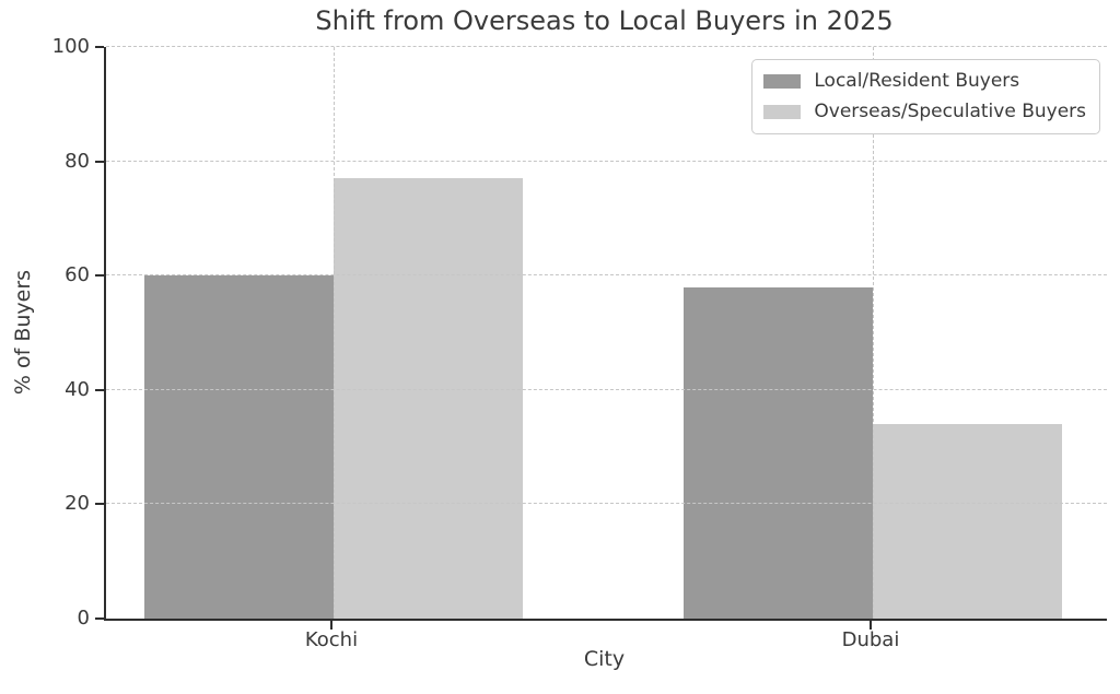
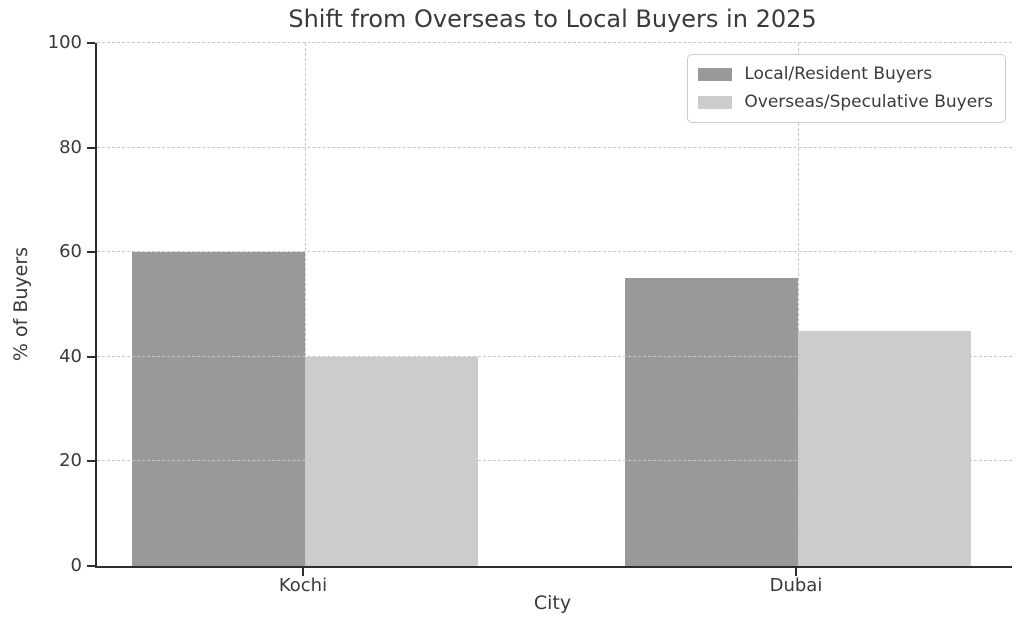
Overseas/Speculative Buyers/Kochi: 77 -> 40
Local/Resident Buyers/Dubai: 58 -> 55
Overseas/Speculative Buyers/Dubai: 34 -> 45
